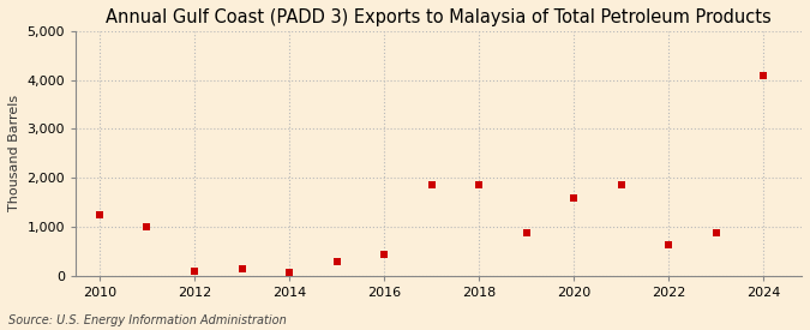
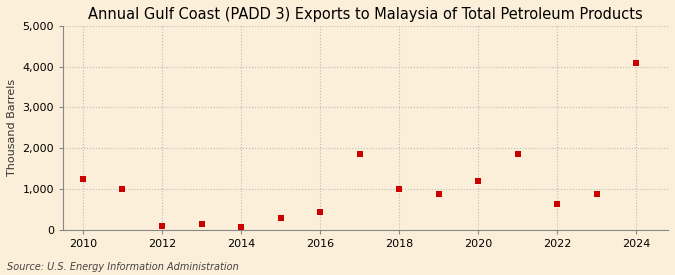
2018: 1,850 -> 1,000
2020: 1,600 -> 1,200
